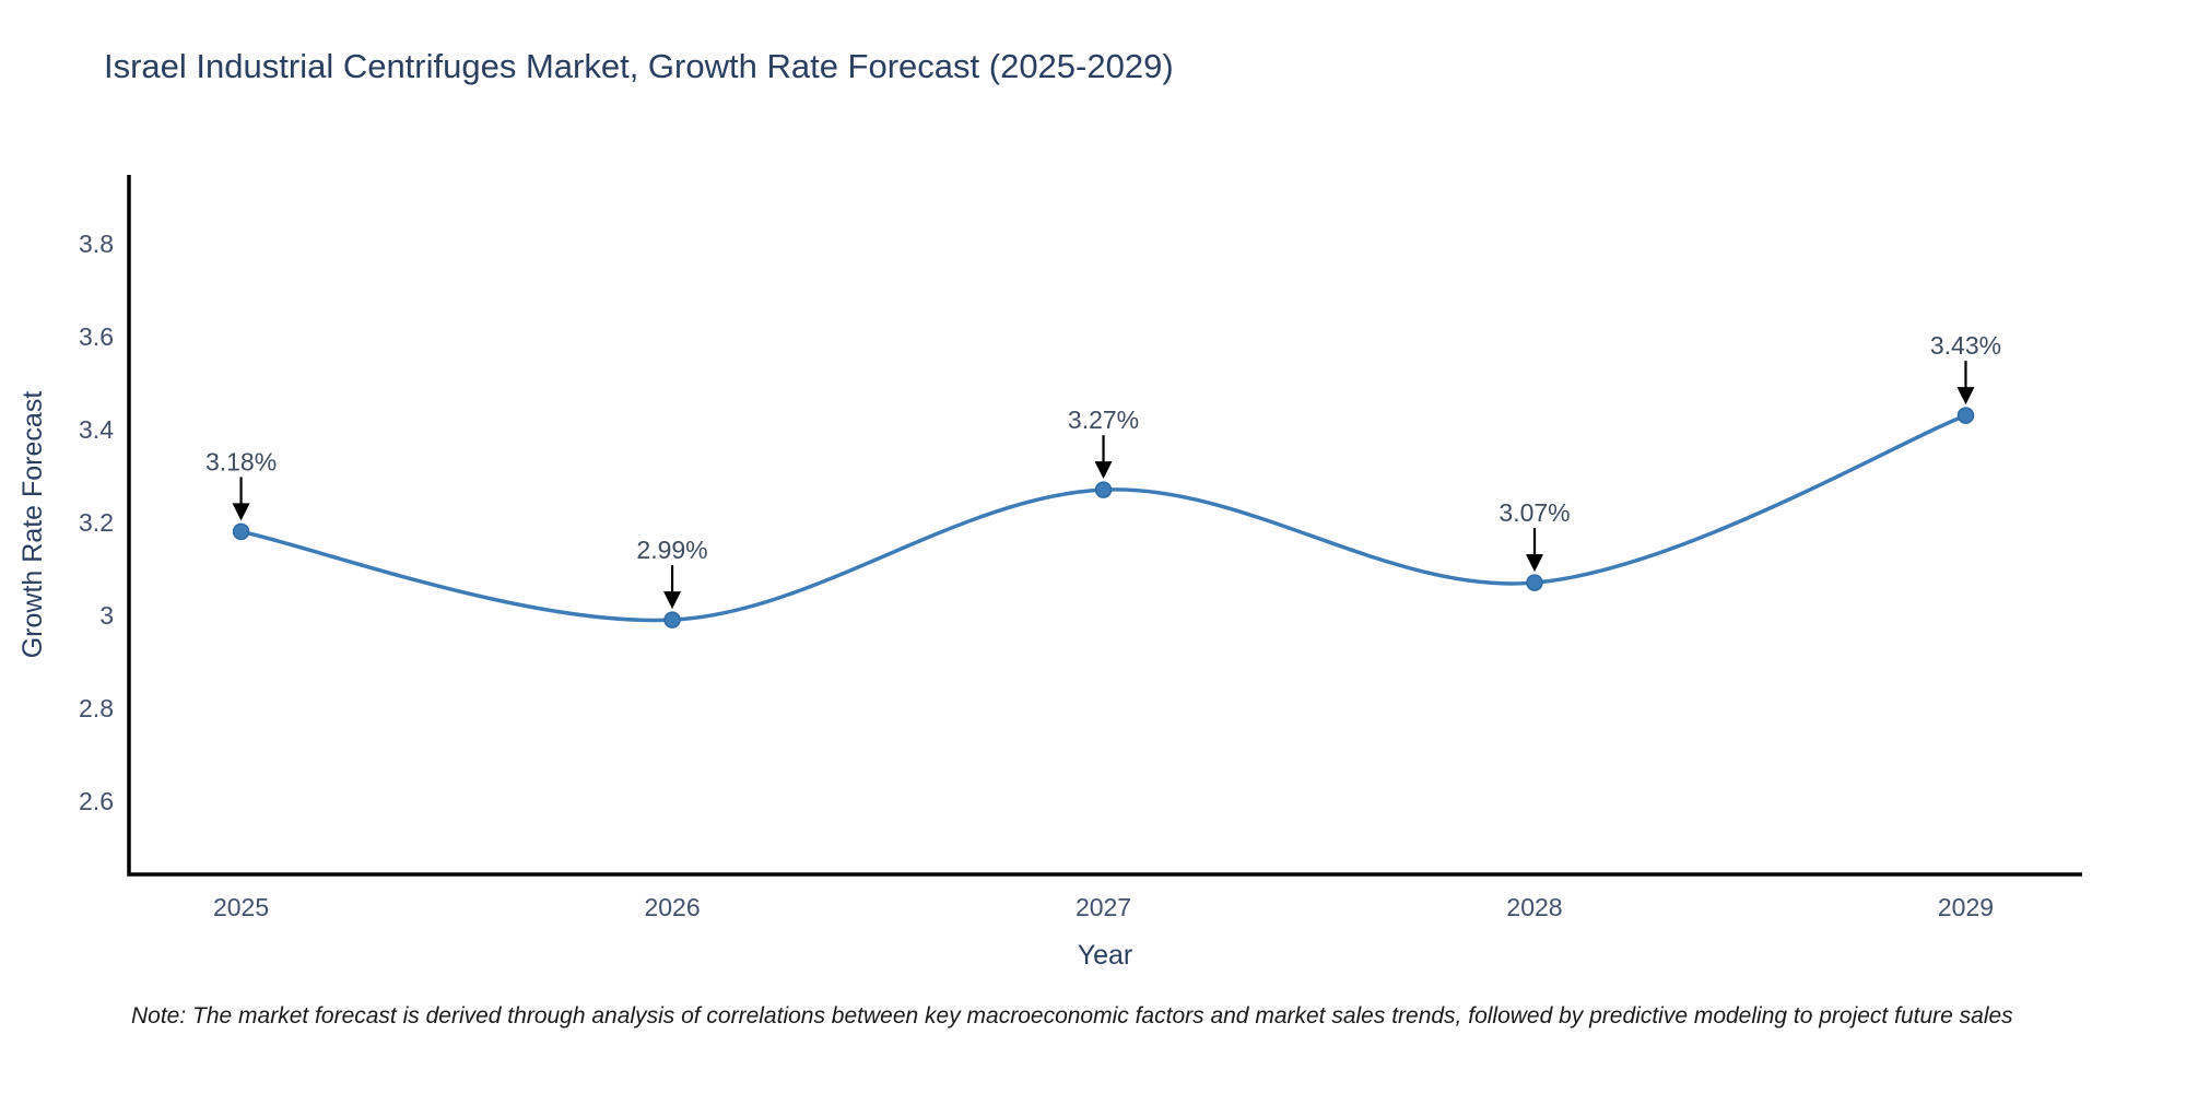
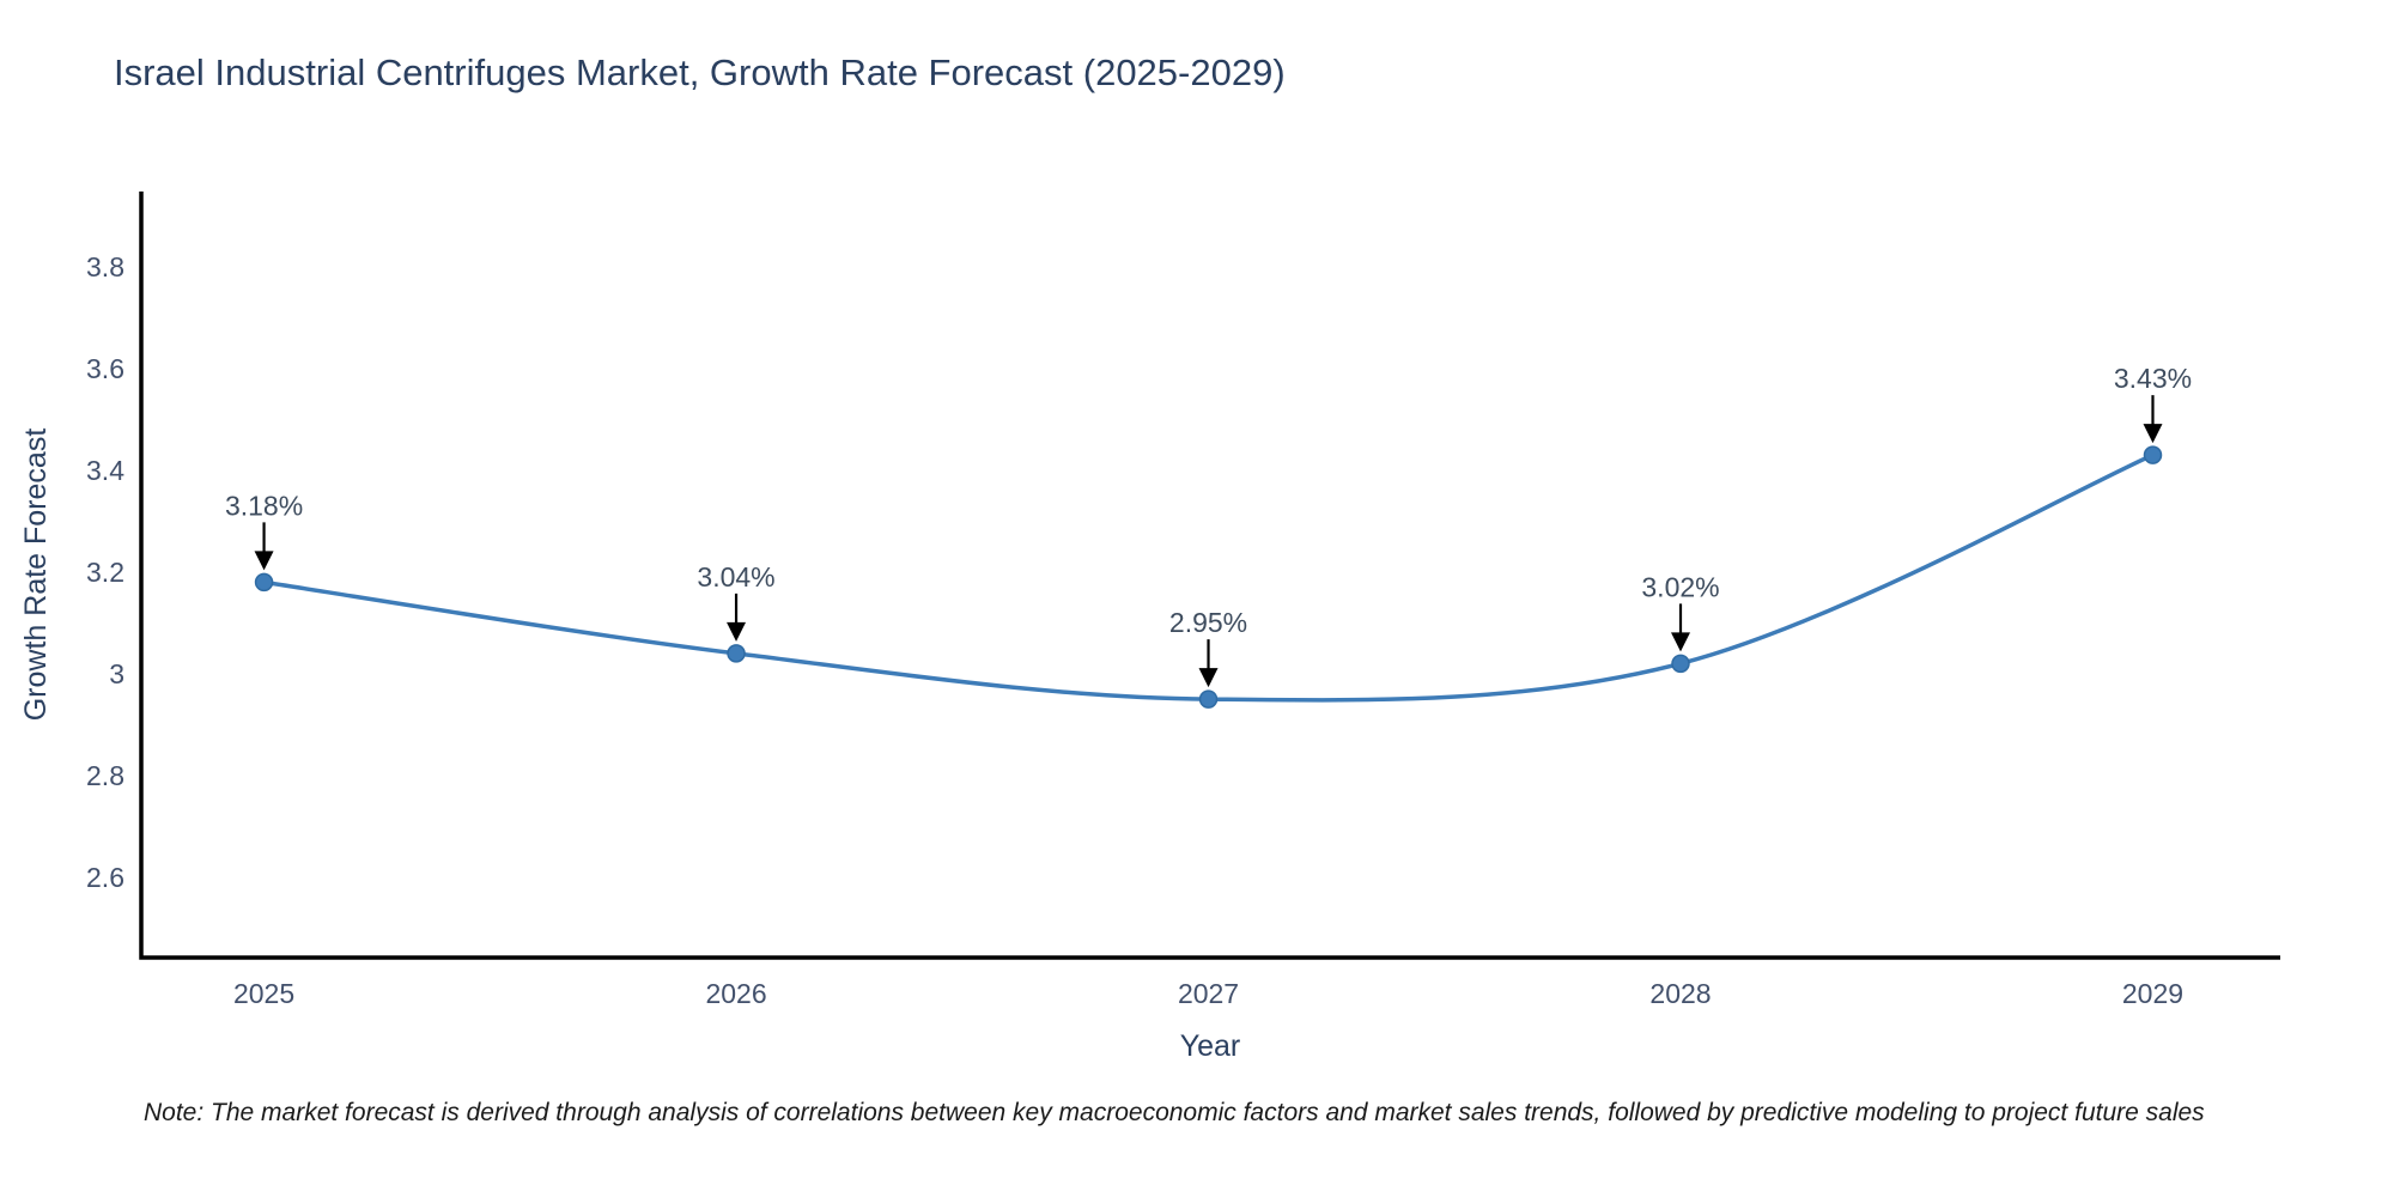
2026: 2.99% -> 3.04%
2027: 3.27% -> 2.95%
2028: 3.07% -> 3.02%
